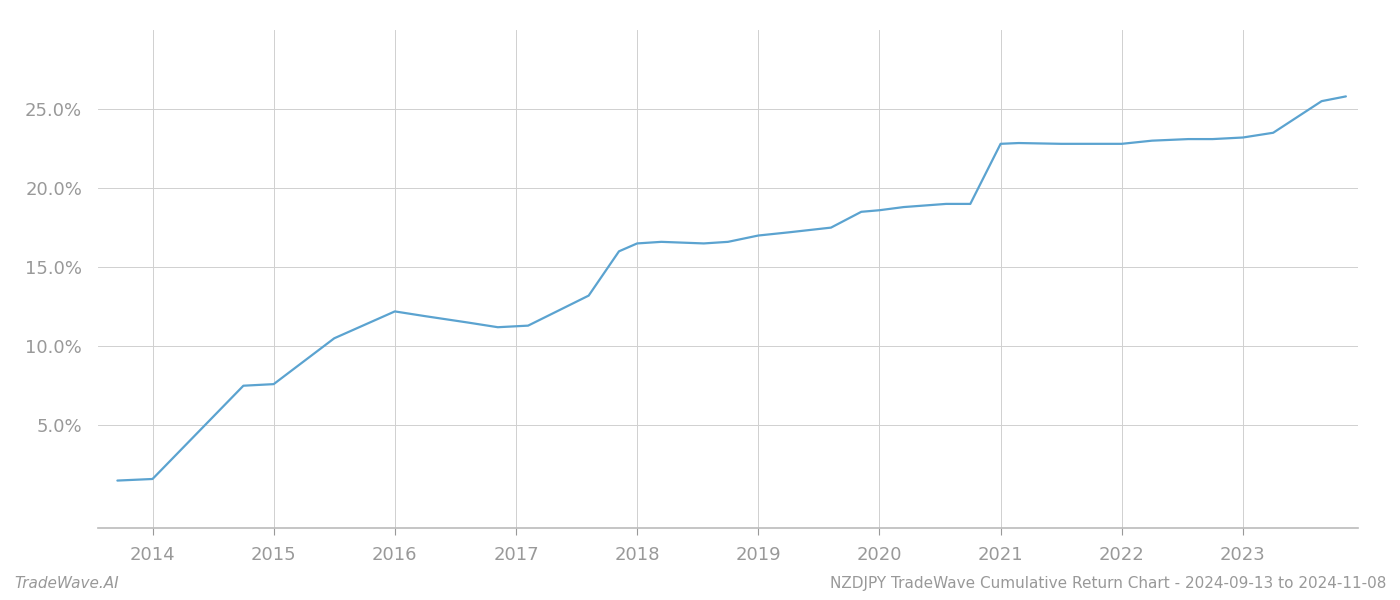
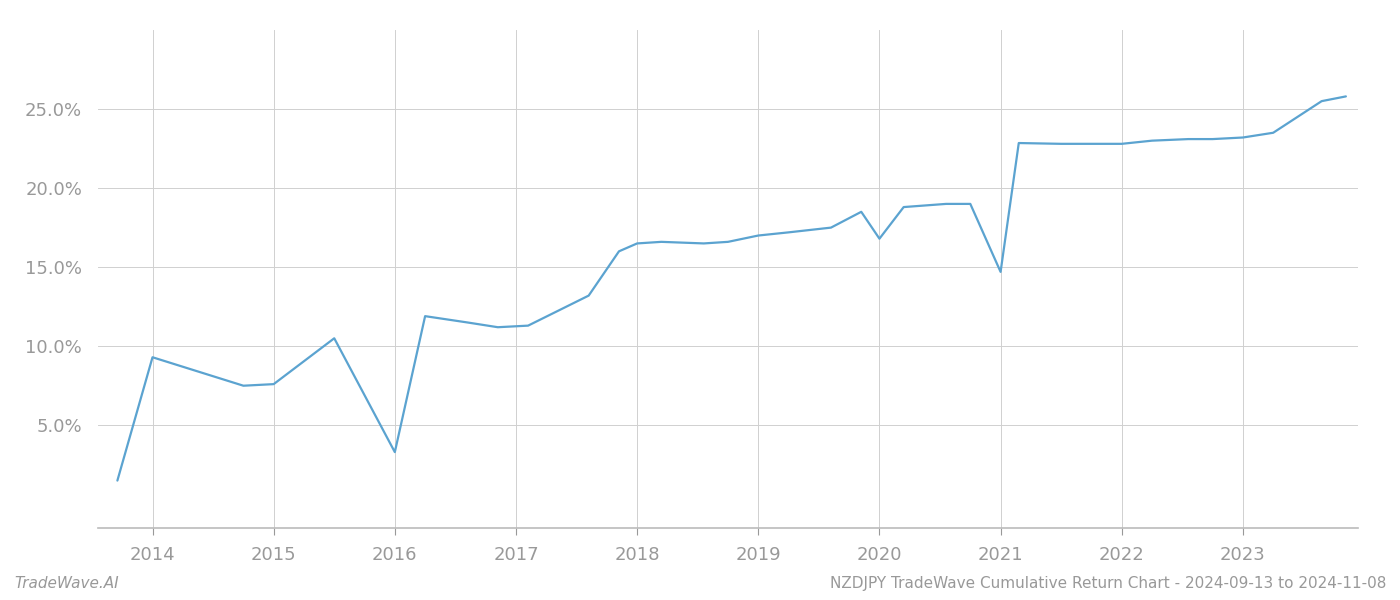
2014: 1.6% -> 9.3%
2016: 12.2% -> 3.3%
2020: 18.6% -> 16.8%
2021: 22.8% -> 14.7%
